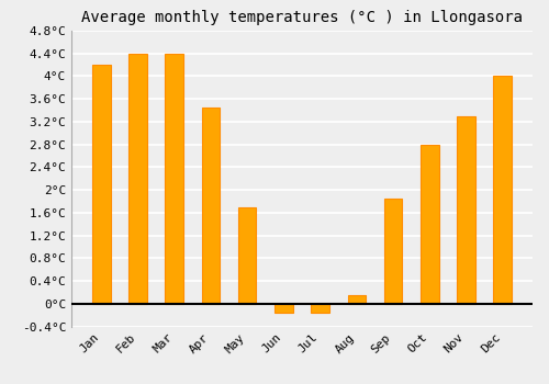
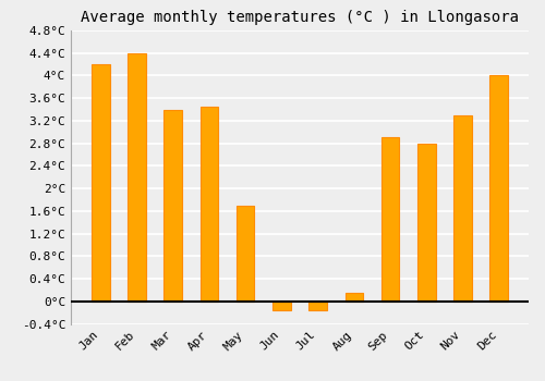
Mar: 4.40°C -> 3.40°C
Sep: 1.85°C -> 2.90°C
